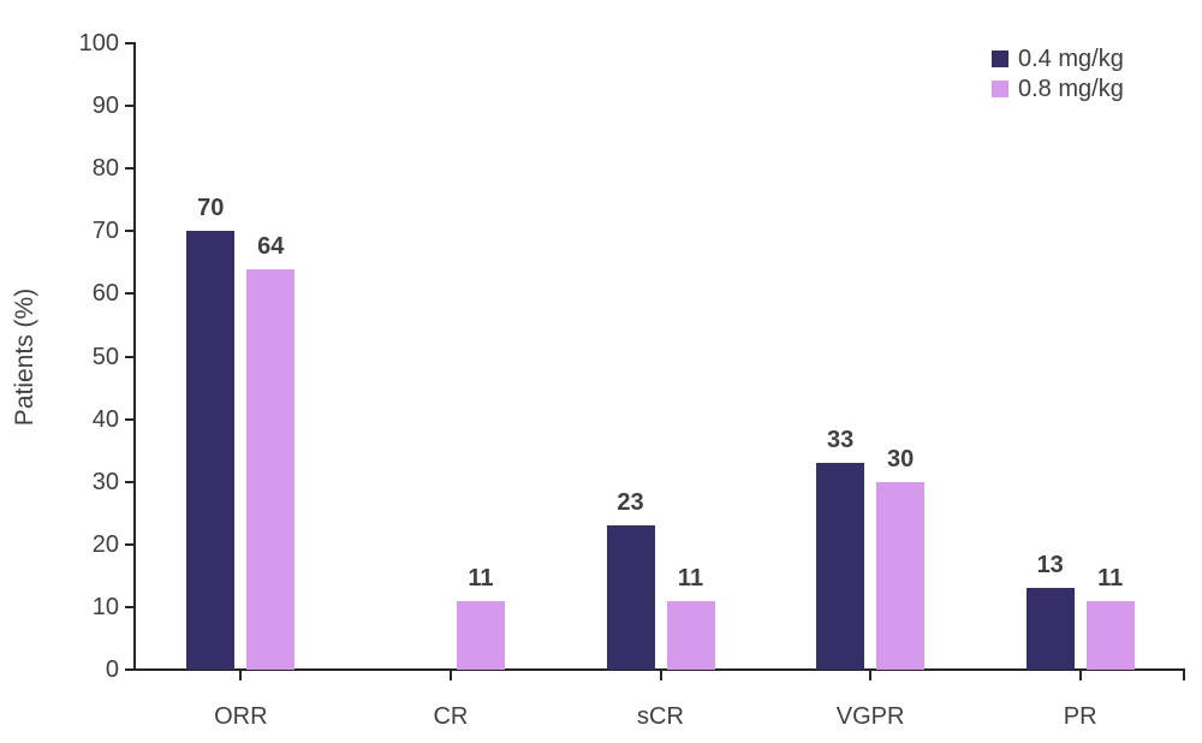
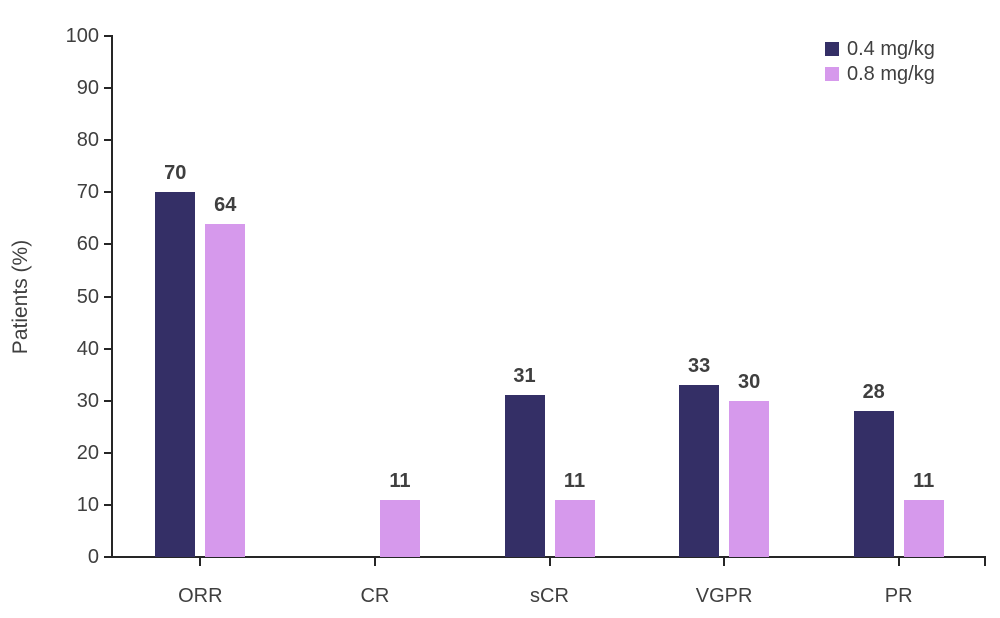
0.4 mg/kg/sCR: 23 -> 31
0.4 mg/kg/PR: 13 -> 28
